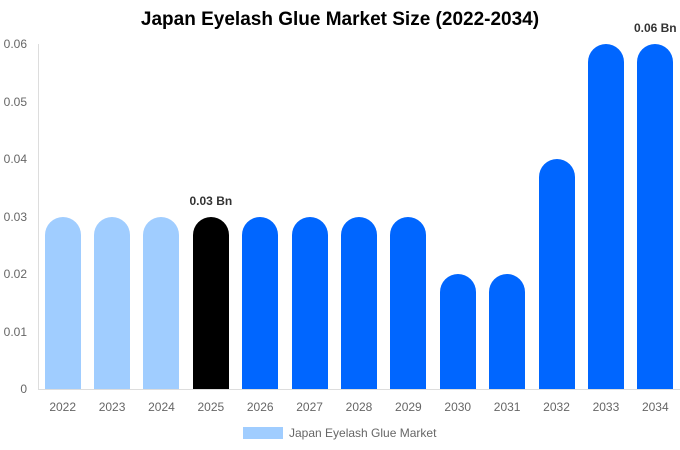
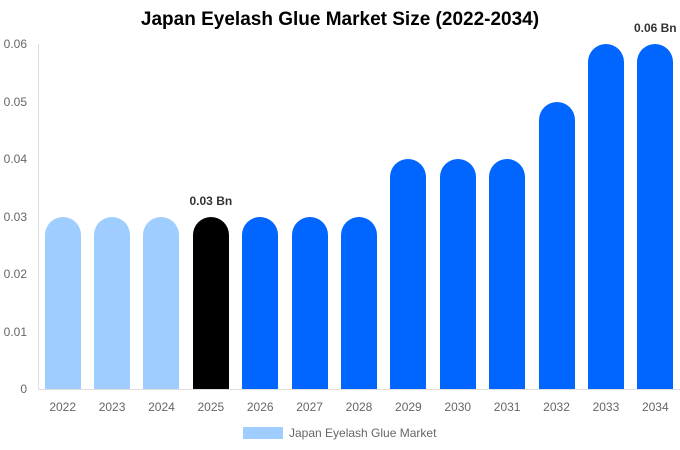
2029: 0.03 -> 0.04
2030: 0.02 -> 0.04
2031: 0.02 -> 0.04
2032: 0.04 -> 0.05
